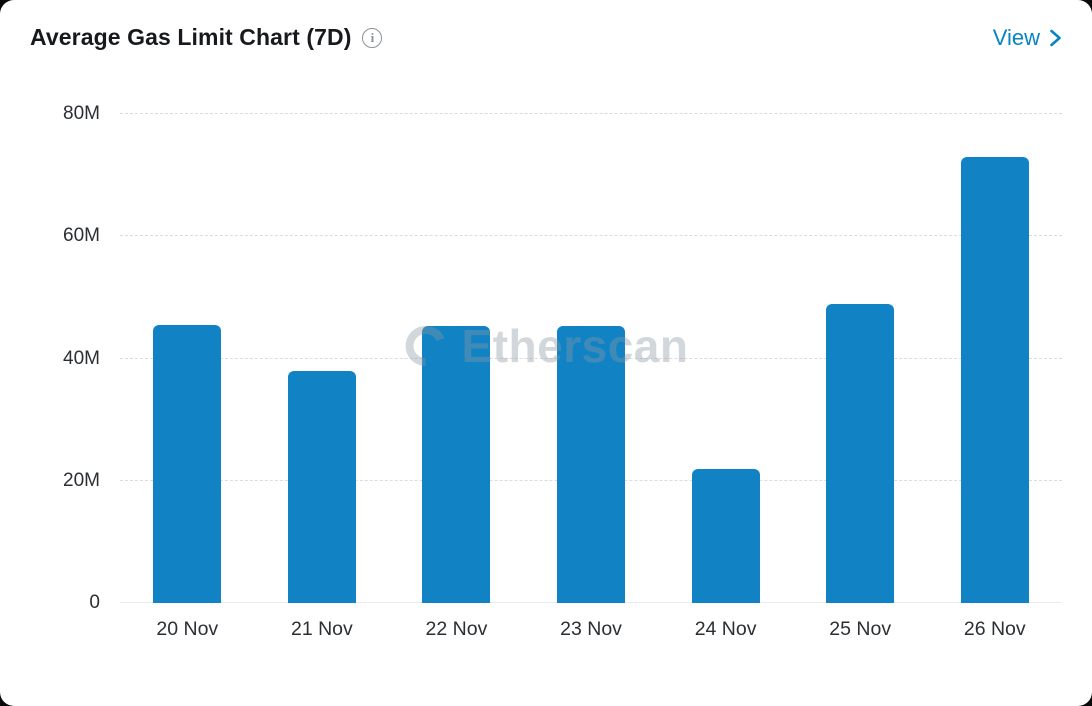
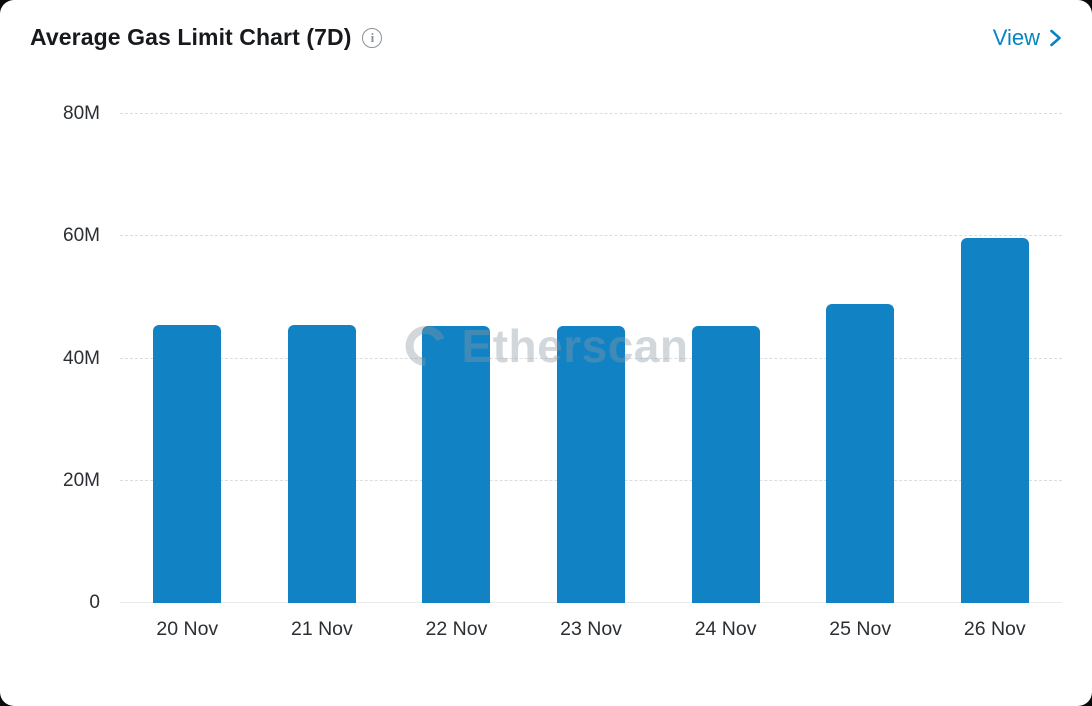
21 Nov: 38M -> 46M
24 Nov: 22M -> 45M
26 Nov: 73M -> 60M
